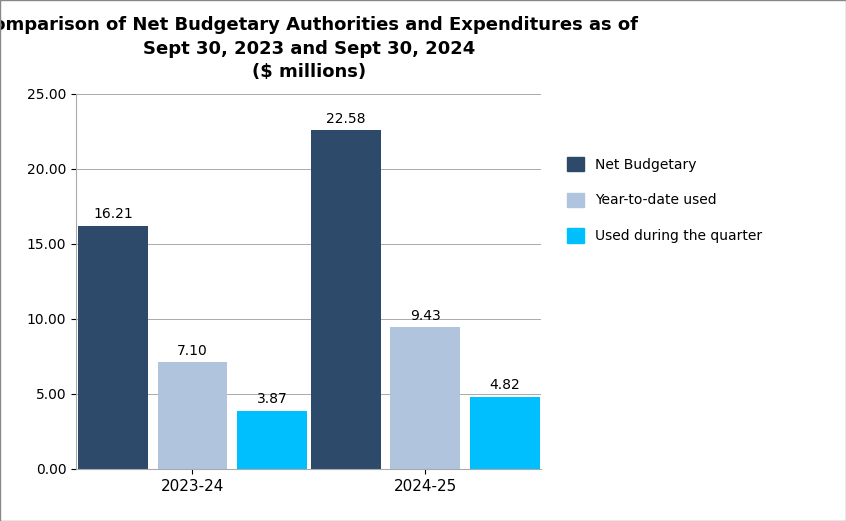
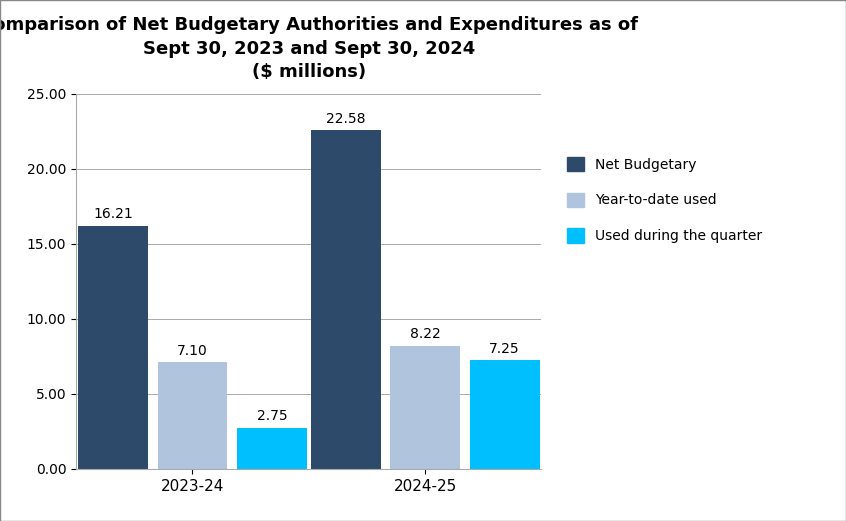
Used during the quarter/2023-24: 3.87 -> 2.75
Year-to-date used/2024-25: 9.43 -> 8.22
Used during the quarter/2024-25: 4.82 -> 7.25
